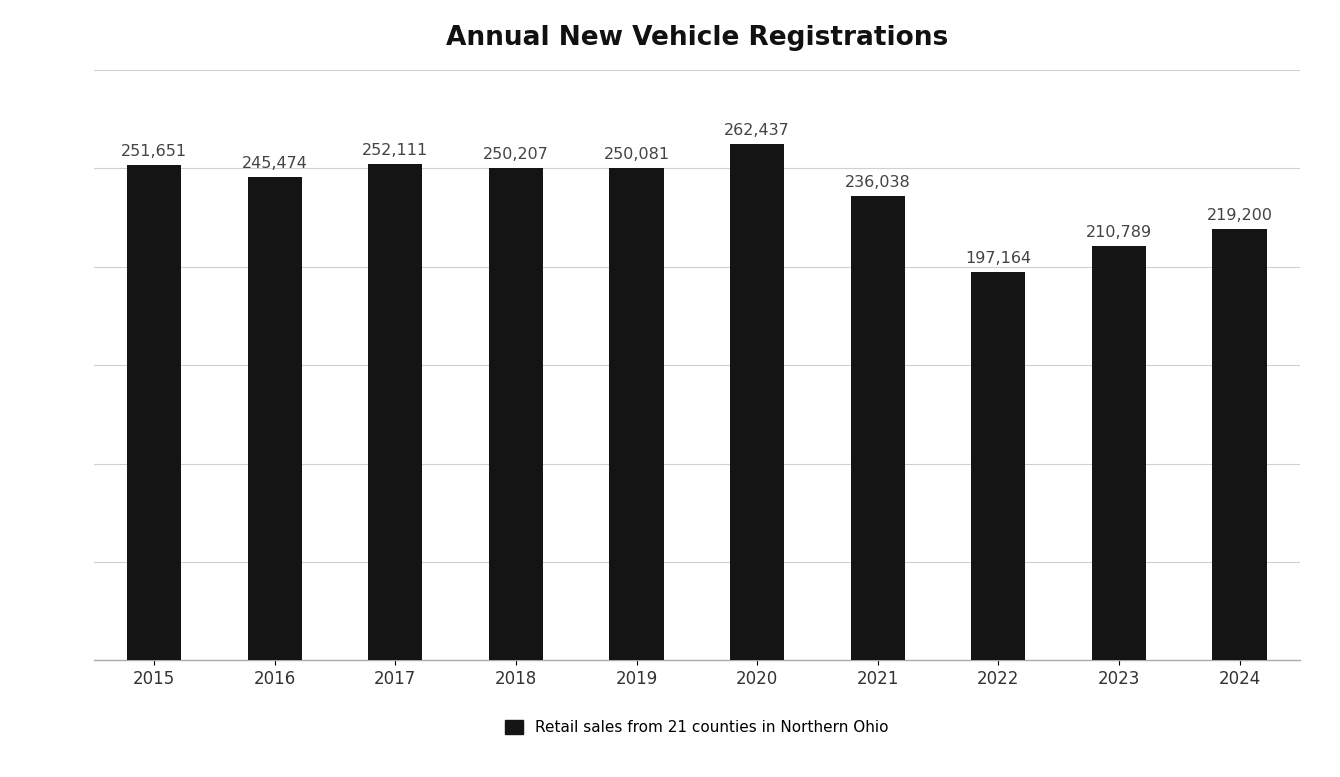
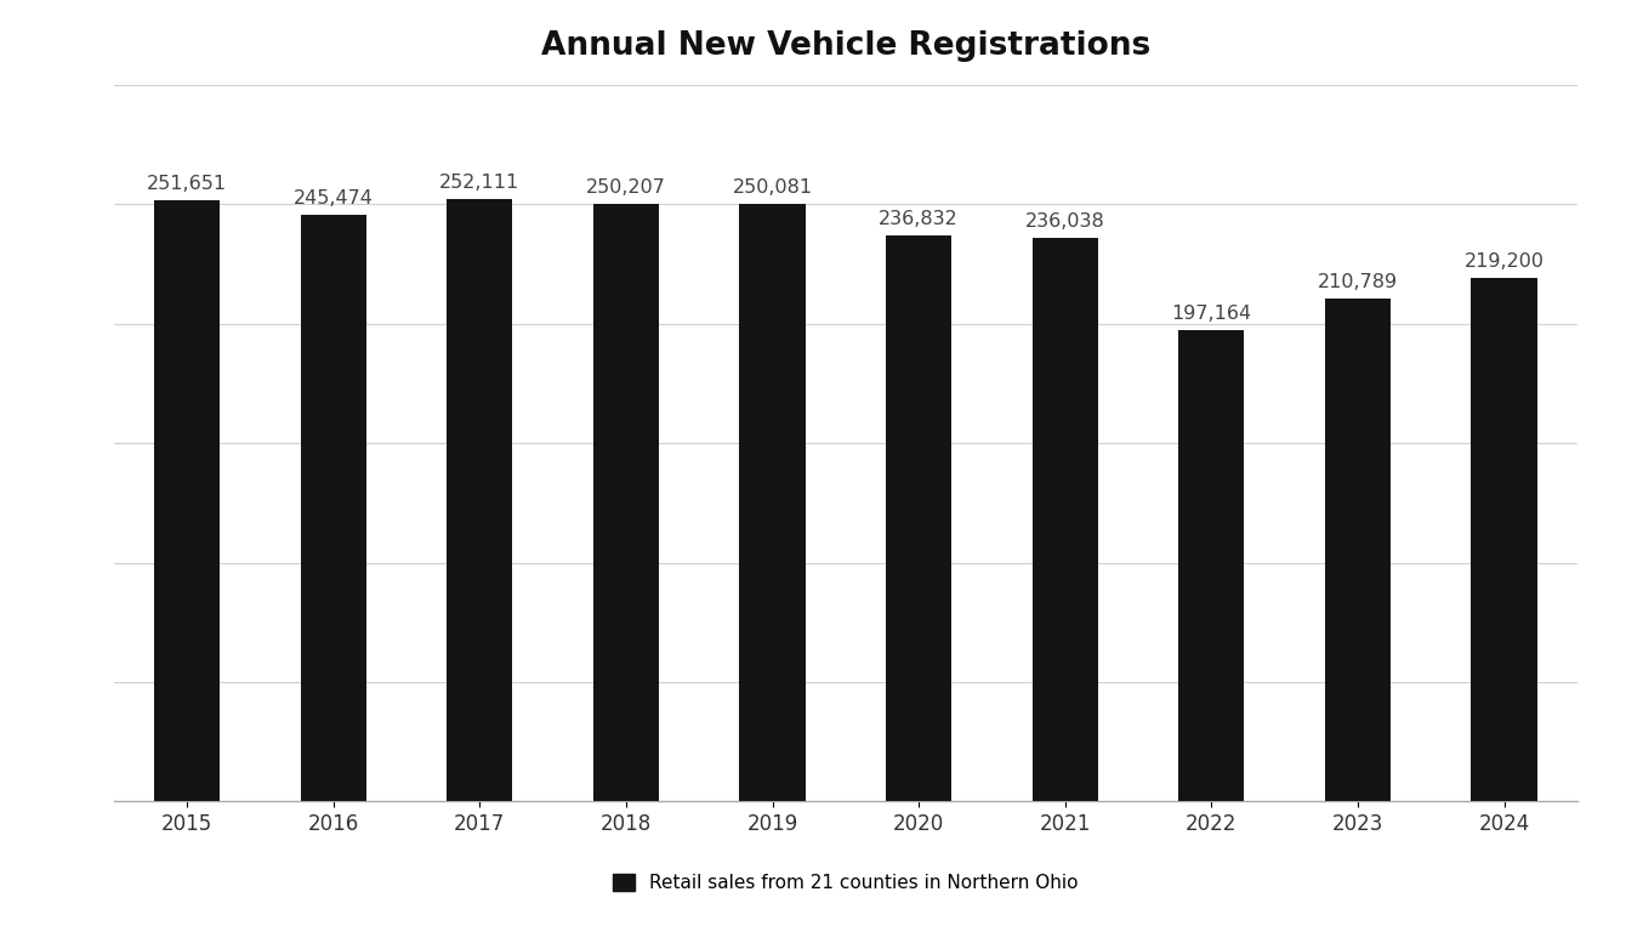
2020: 262,437 -> 236,832
